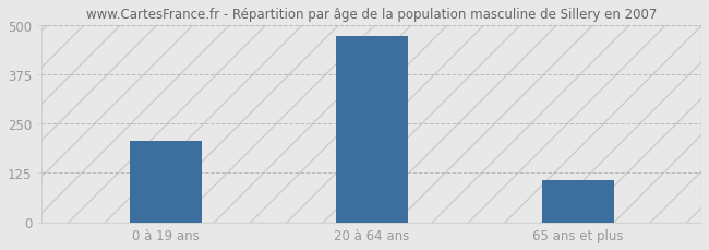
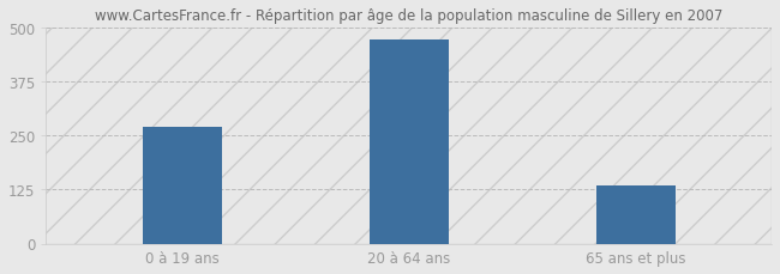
0 à 19 ans: 205 -> 270
65 ans et plus: 107 -> 135
